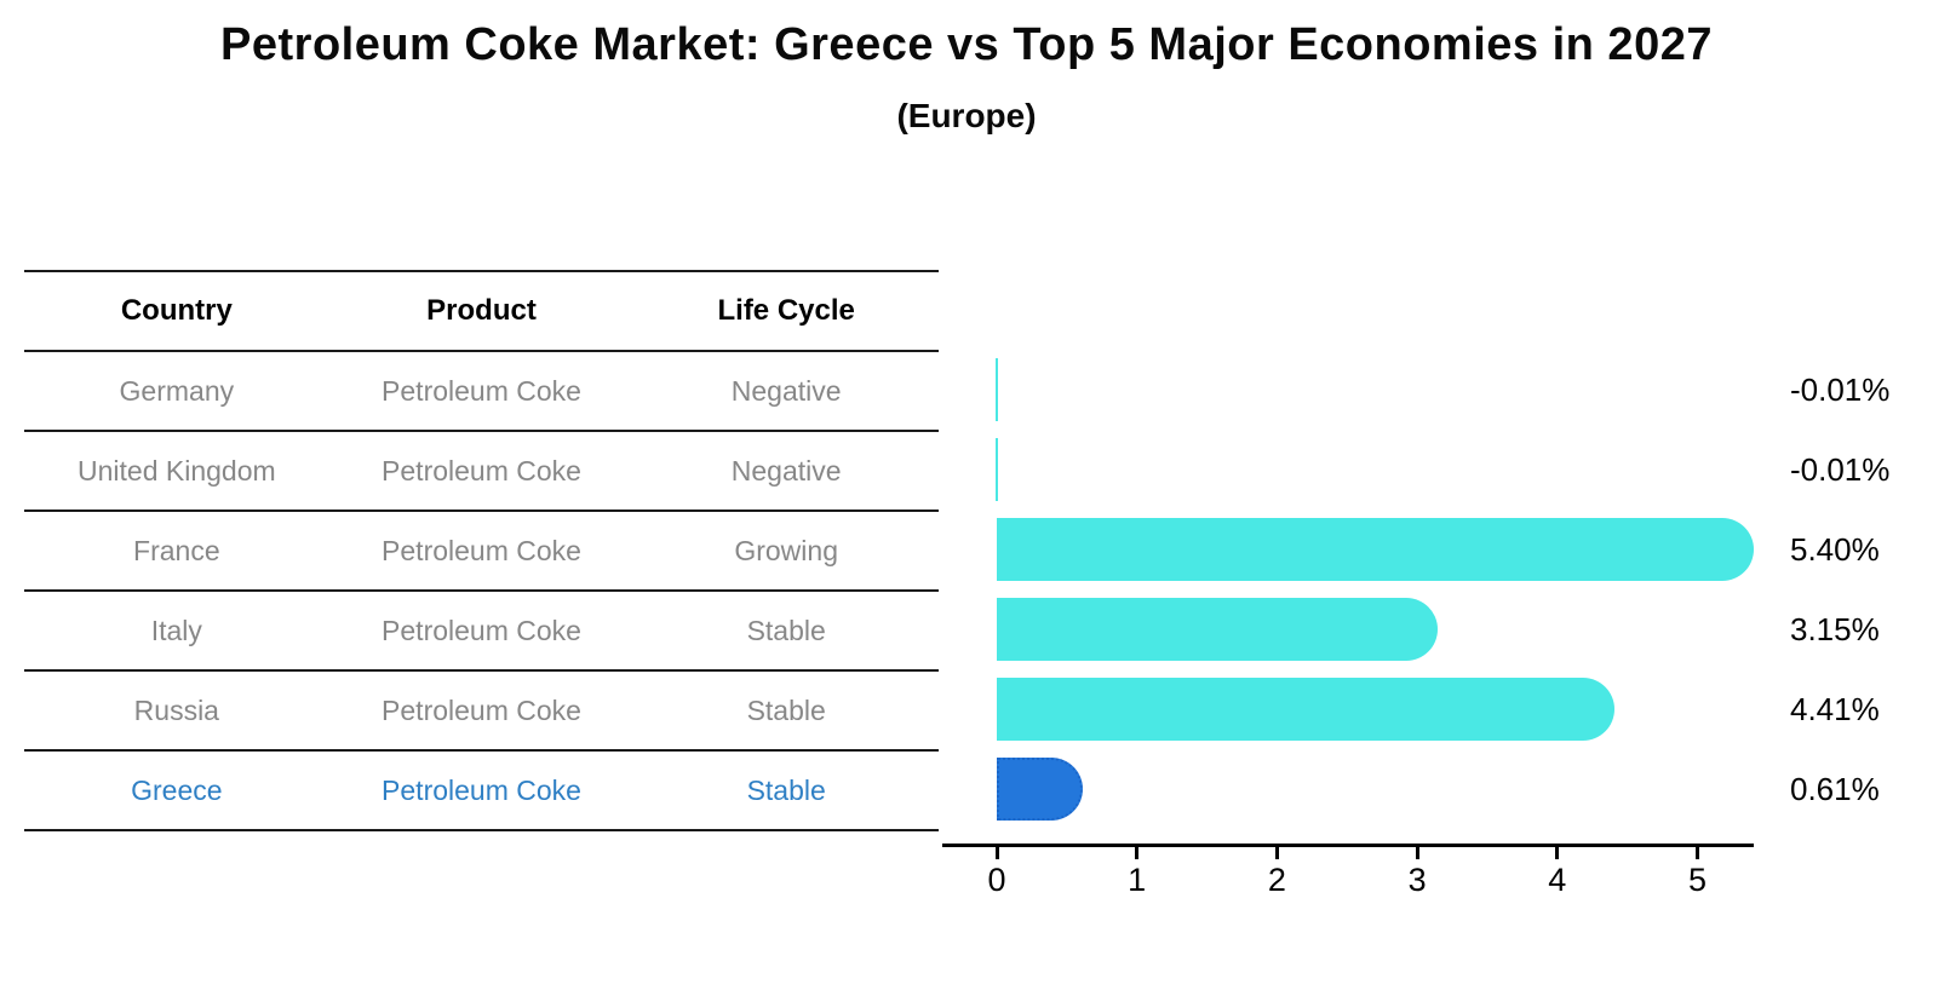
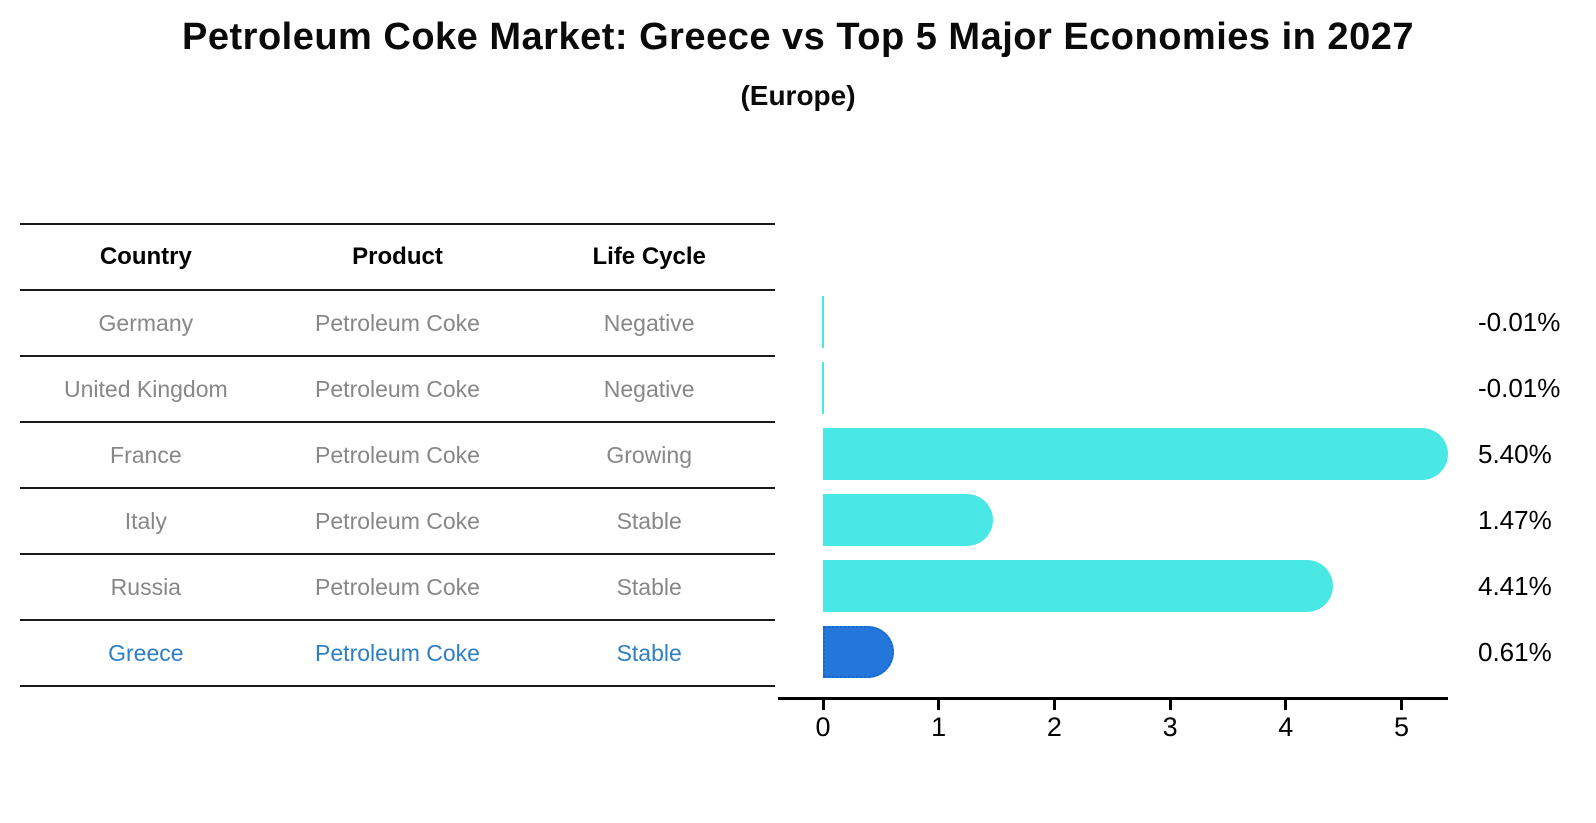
Italy: 3.15% -> 1.47%
